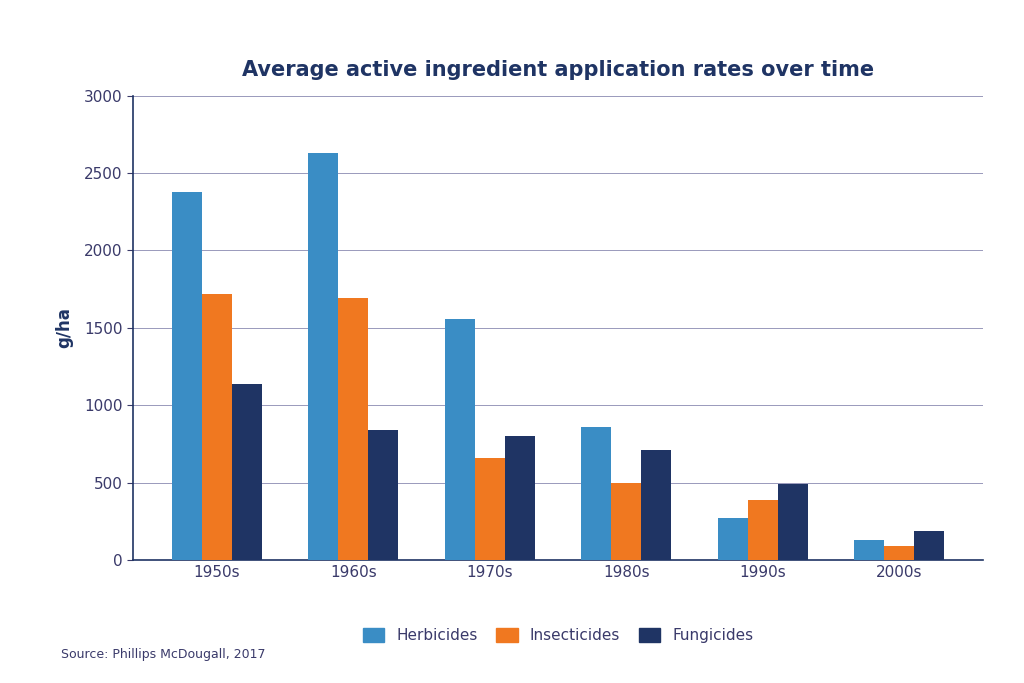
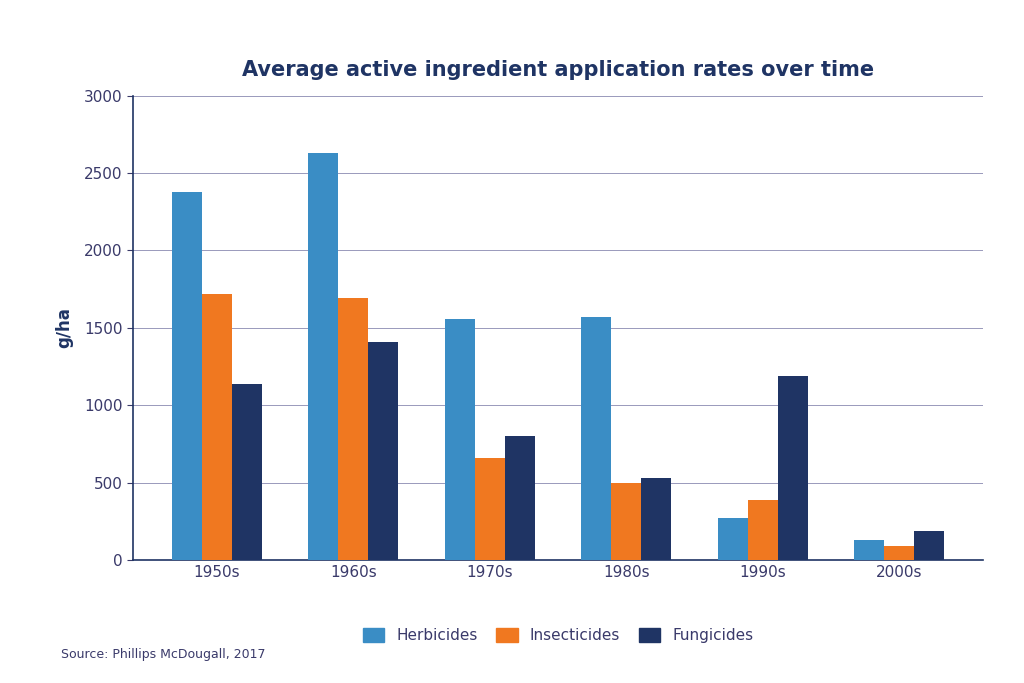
Fungicides/1960s: 840 -> 1410
Herbicides/1980s: 860 -> 1570
Fungicides/1980s: 710 -> 530
Fungicides/1990s: 490 -> 1190
